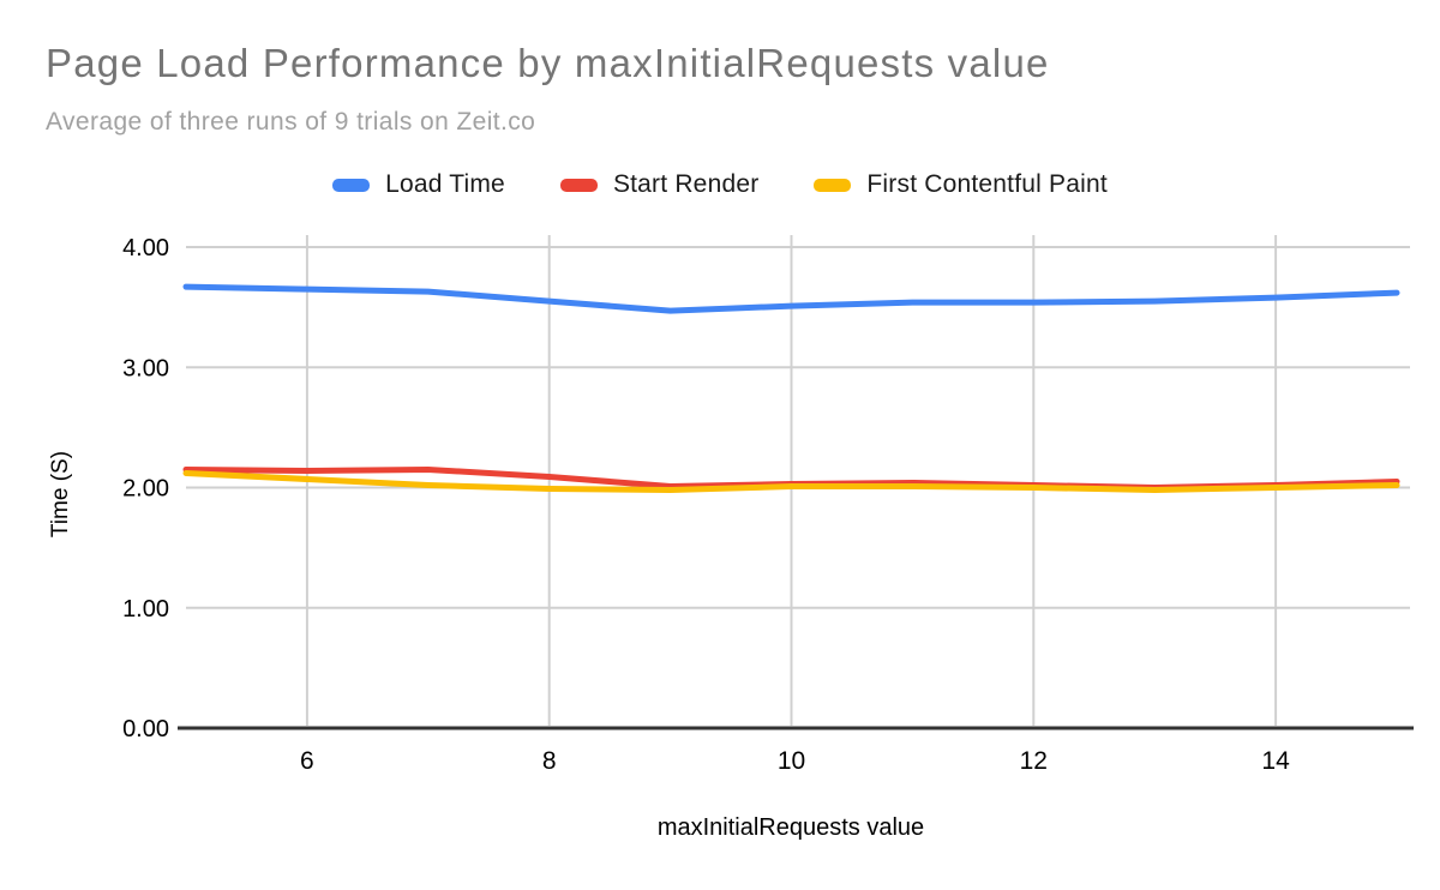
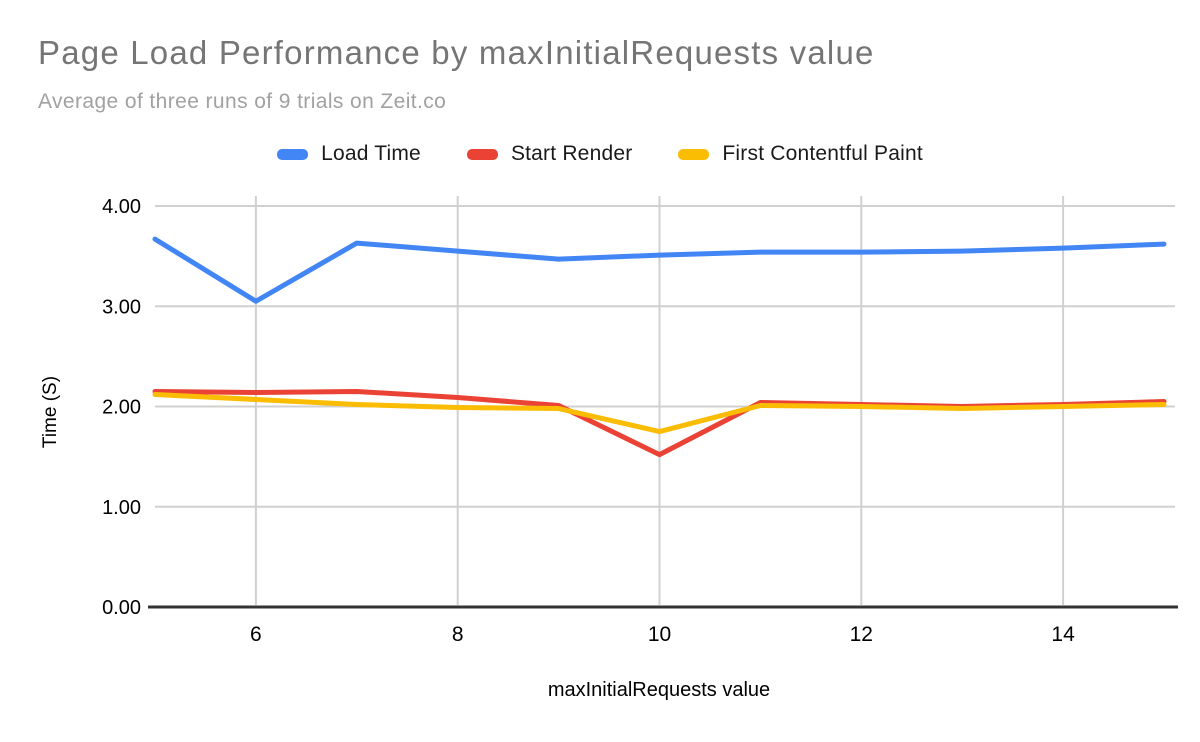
Load Time/6: 3.65 -> 3.05
Start Render/10: 2.03 -> 1.52
First Contentful Paint/10: 2.01 -> 1.75
